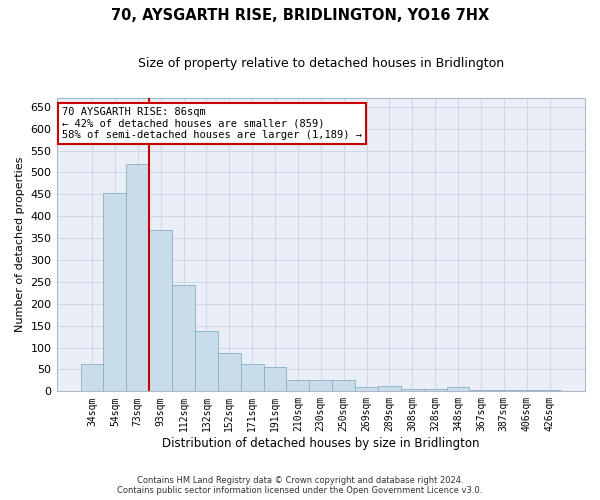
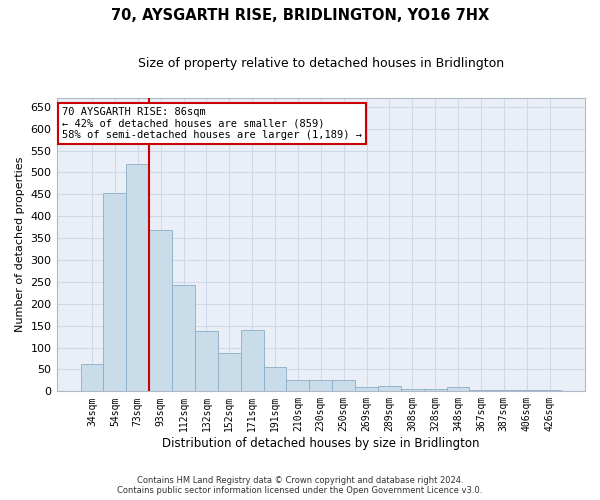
171sqm: 62 -> 140
